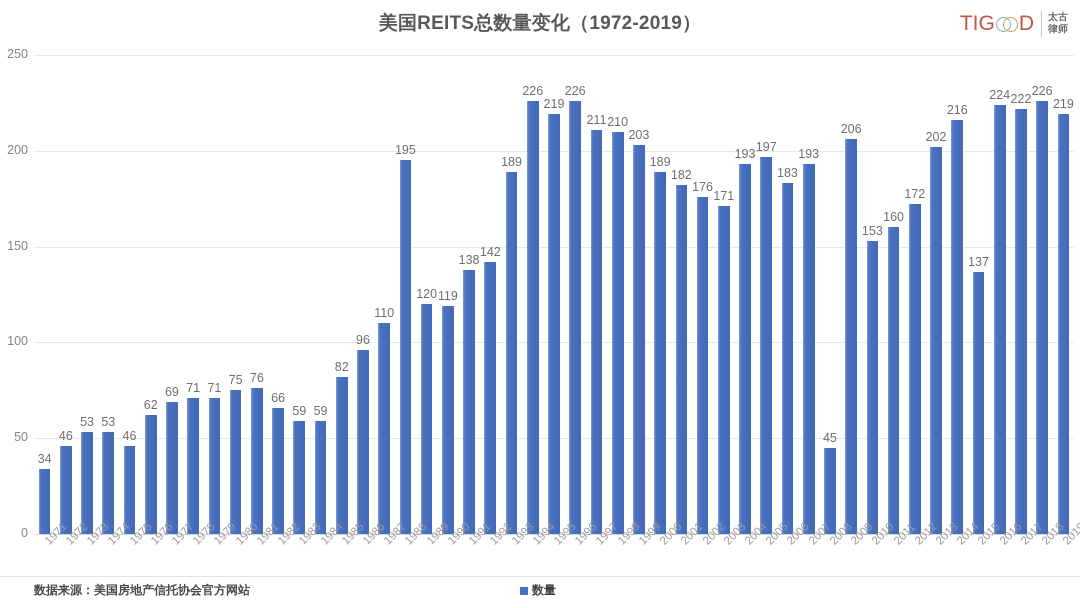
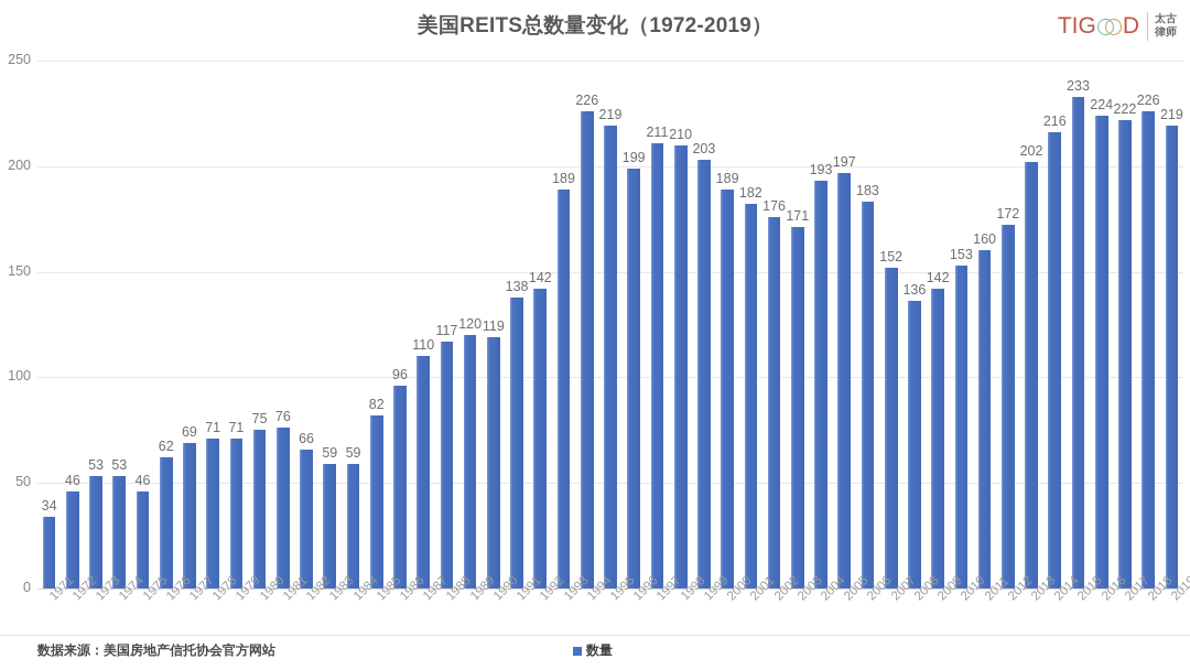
1988: 195 -> 117
1996: 226 -> 199
2007: 193 -> 152
2008: 45 -> 136
2009: 206 -> 142
2015: 137 -> 233
